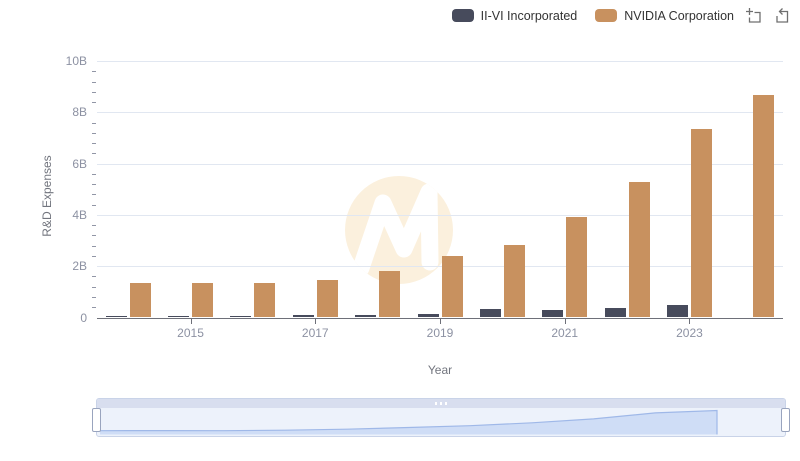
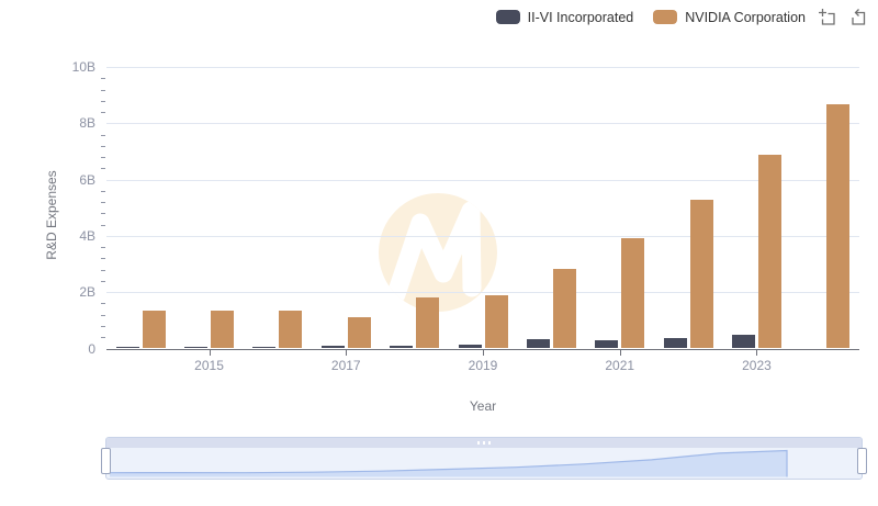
NVIDIA Corporation/2017: 1.5B -> 1.1B
NVIDIA Corporation/2019: 2.4B -> 1.9B
NVIDIA Corporation/2023: 7.3B -> 6.9B
